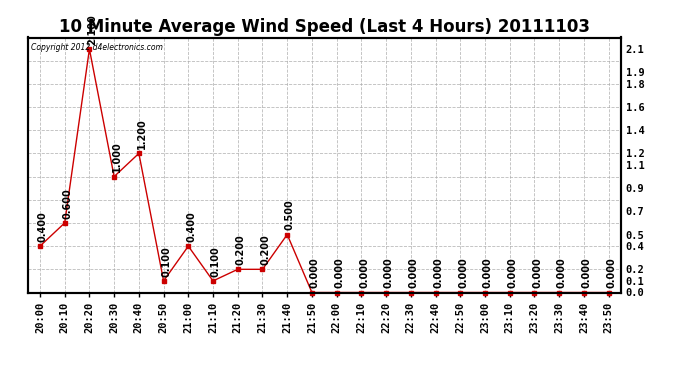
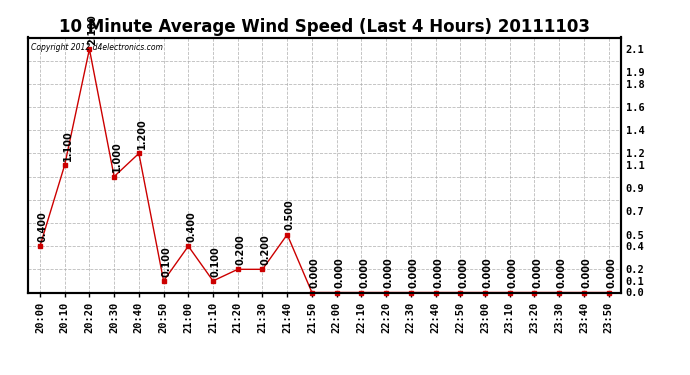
20:10: 0.600 -> 1.100
